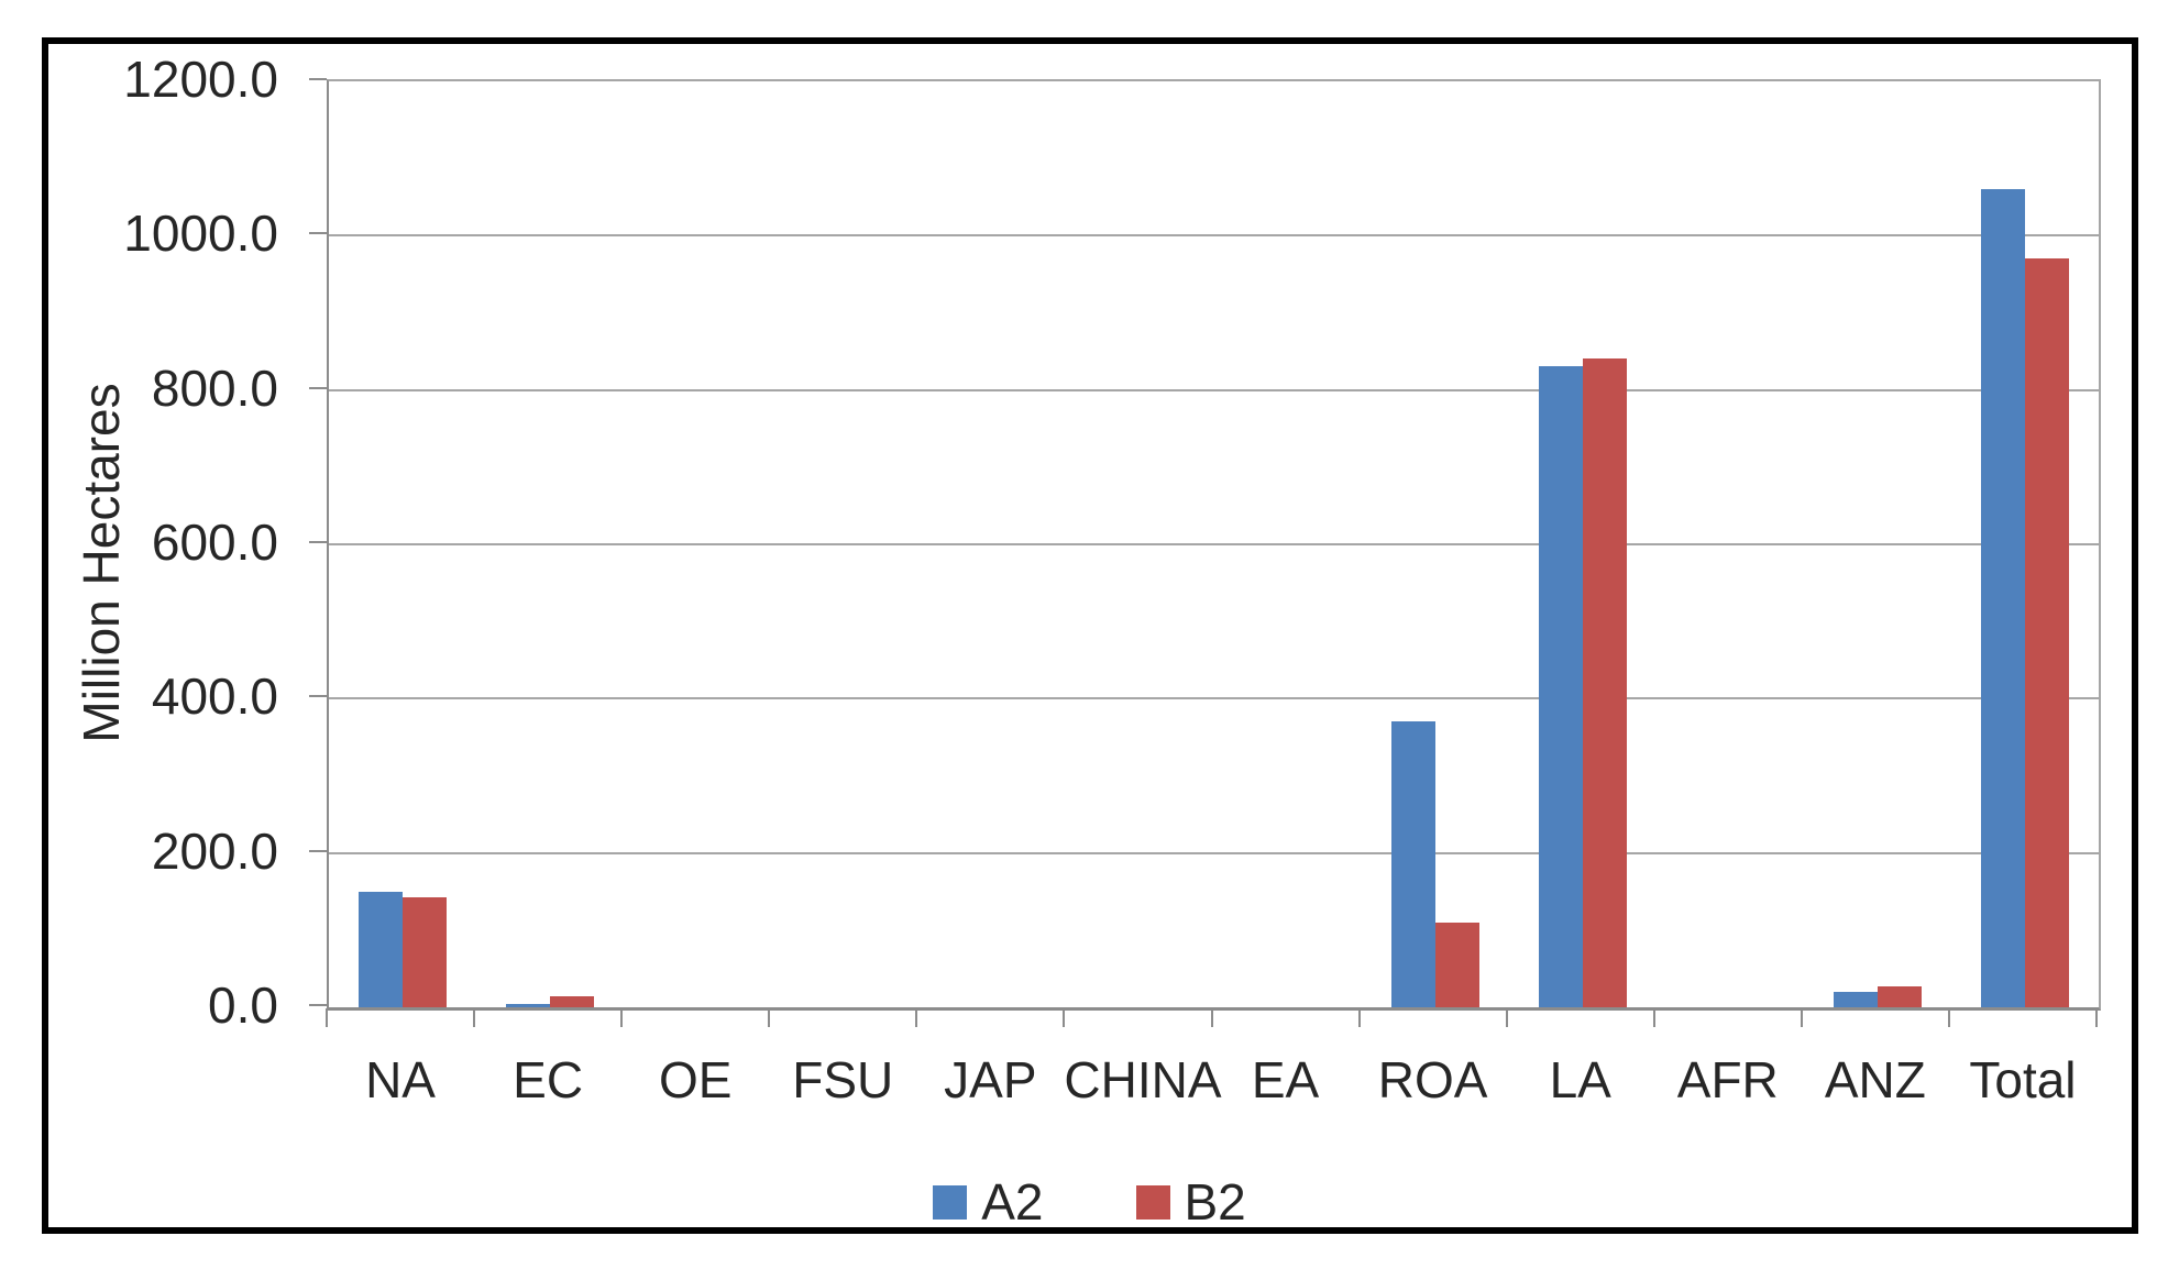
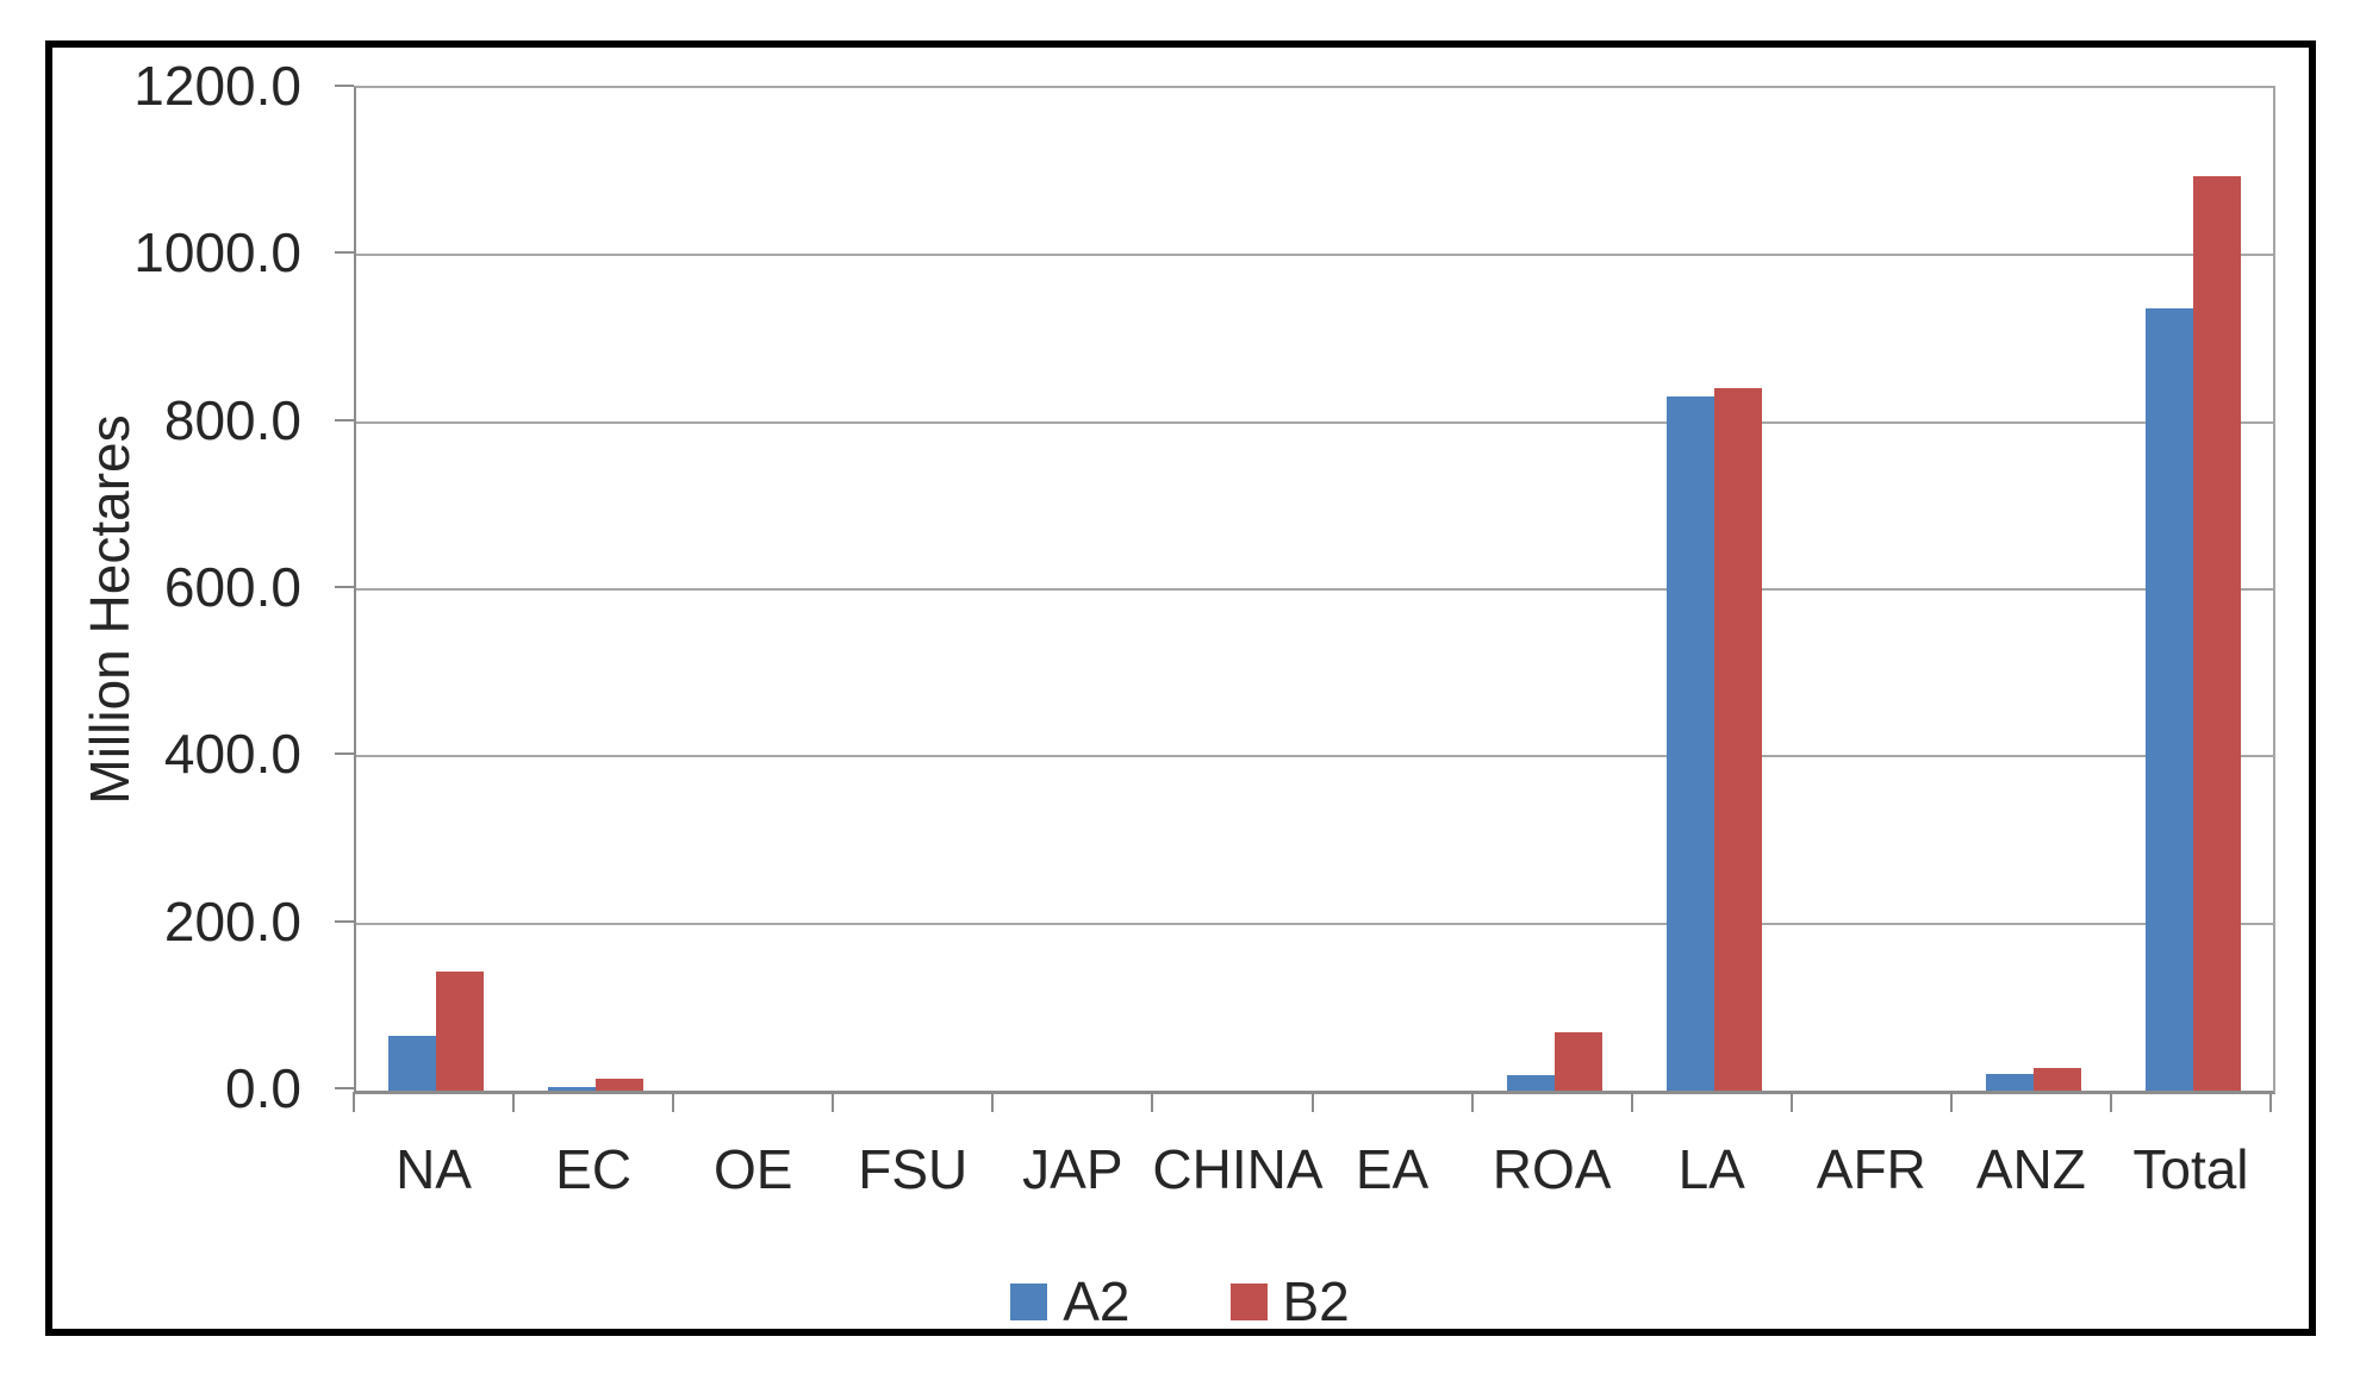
A2/NA: 150 -> 70
A2/ROA: 370 -> 20
B2/ROA: 110 -> 70
A2/Total: 1060 -> 940
B2/Total: 970 -> 1100
